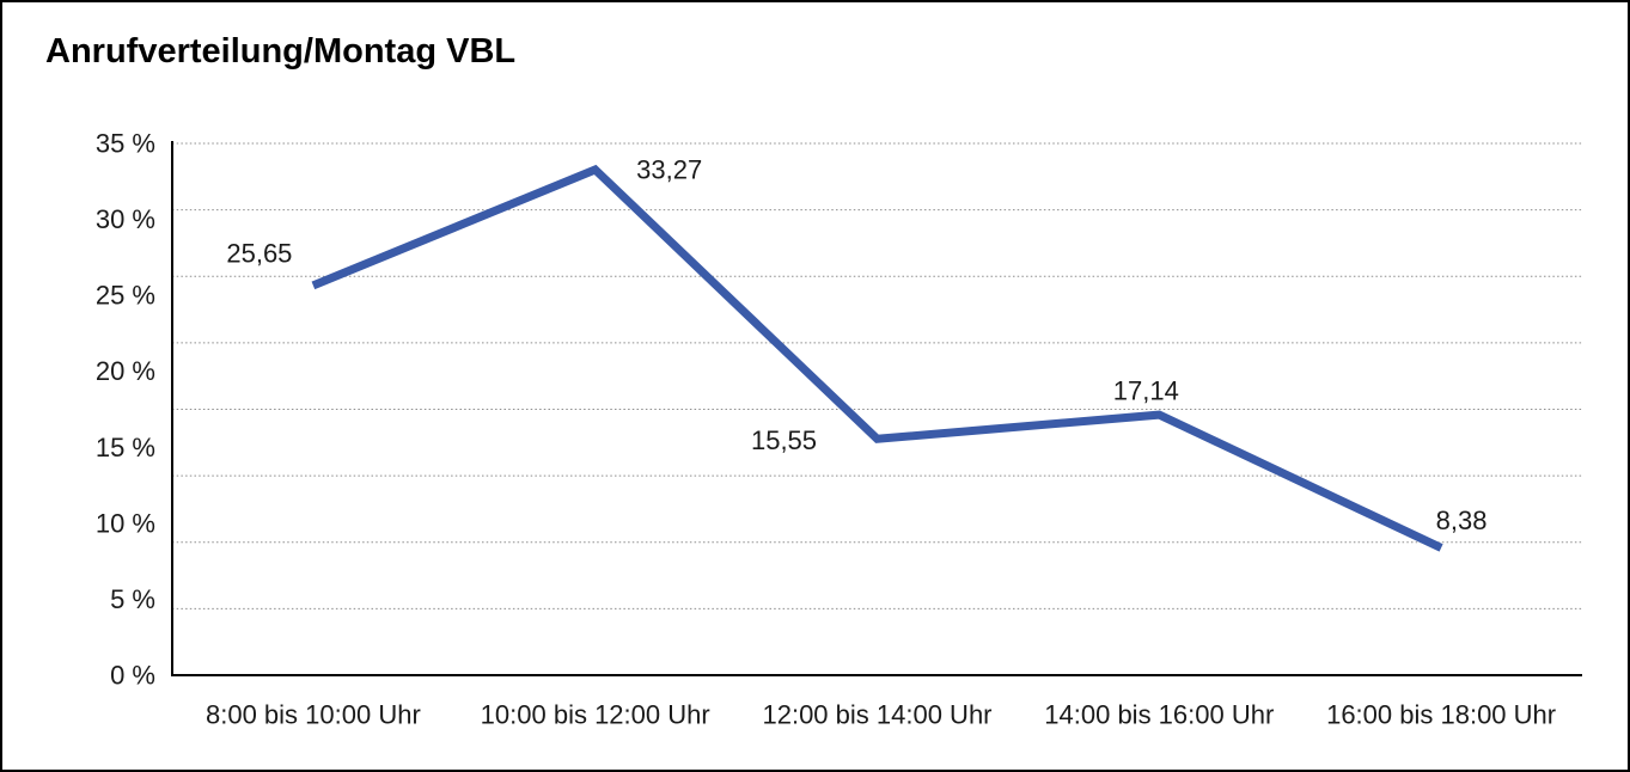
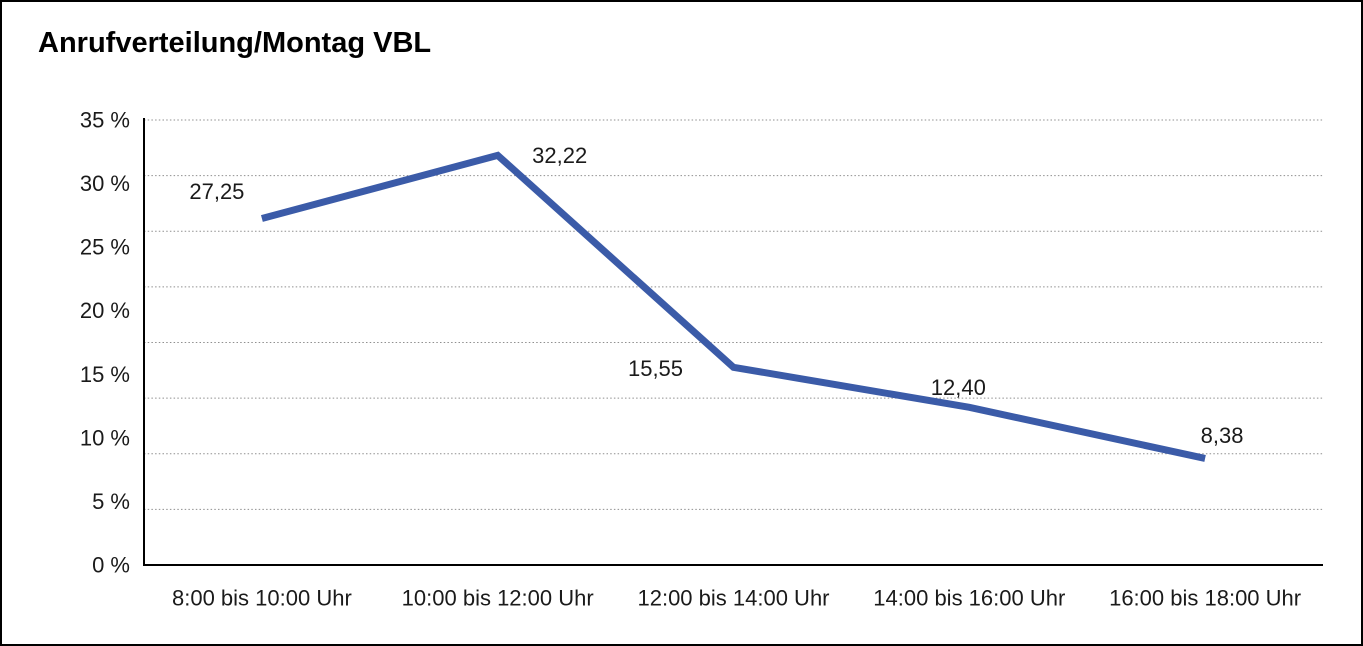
8:00 bis 10:00 Uhr: 25,65 -> 27,25
10:00 bis 12:00 Uhr: 33,27 -> 32,22
14:00 bis 16:00 Uhr: 17,14 -> 12,40
